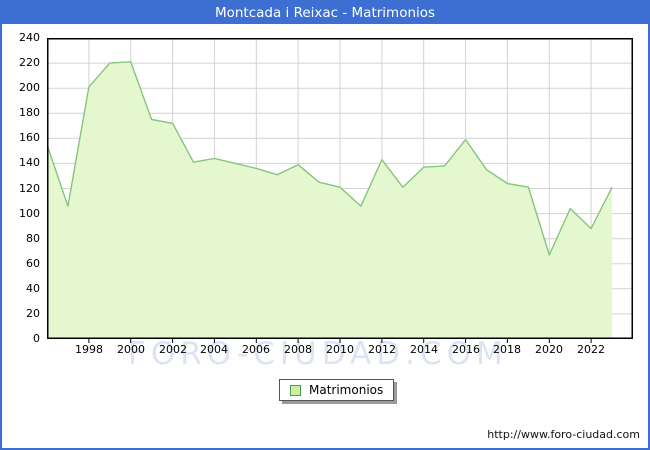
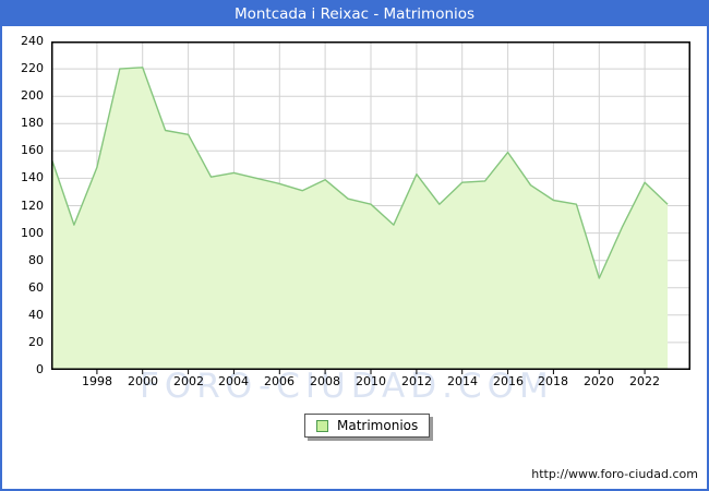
1998: 201 -> 148
2022: 88 -> 137
